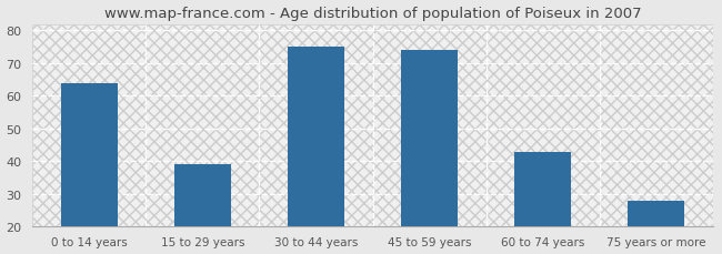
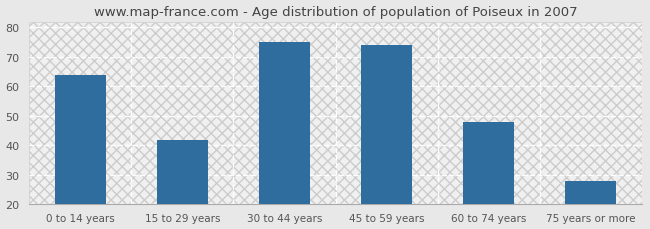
15 to 29 years: 39 -> 42
60 to 74 years: 43 -> 48
